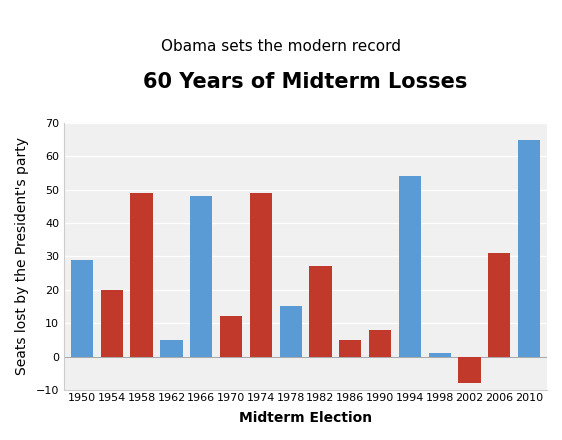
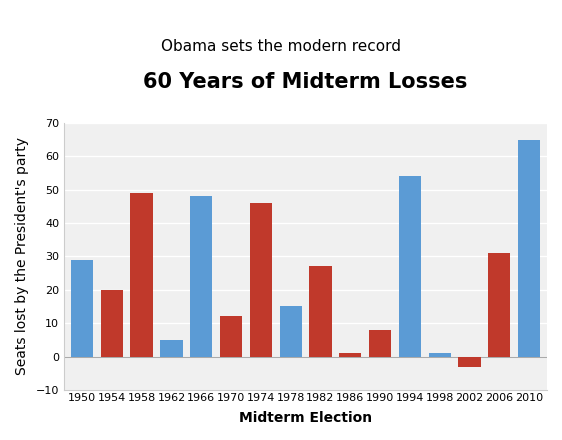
1974: 49 -> 46
1986: 5 -> 1
2002: -8 -> -3
